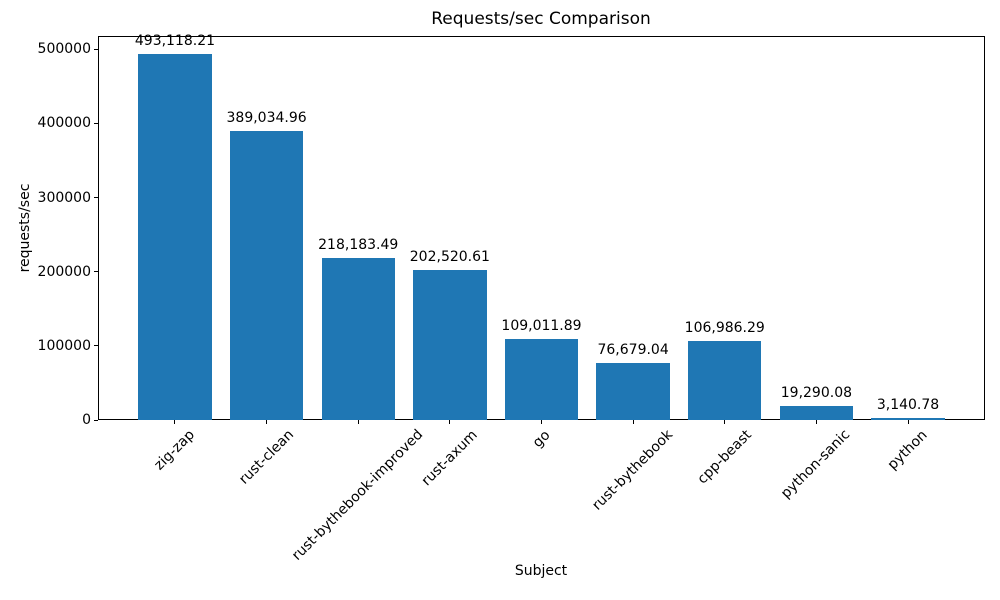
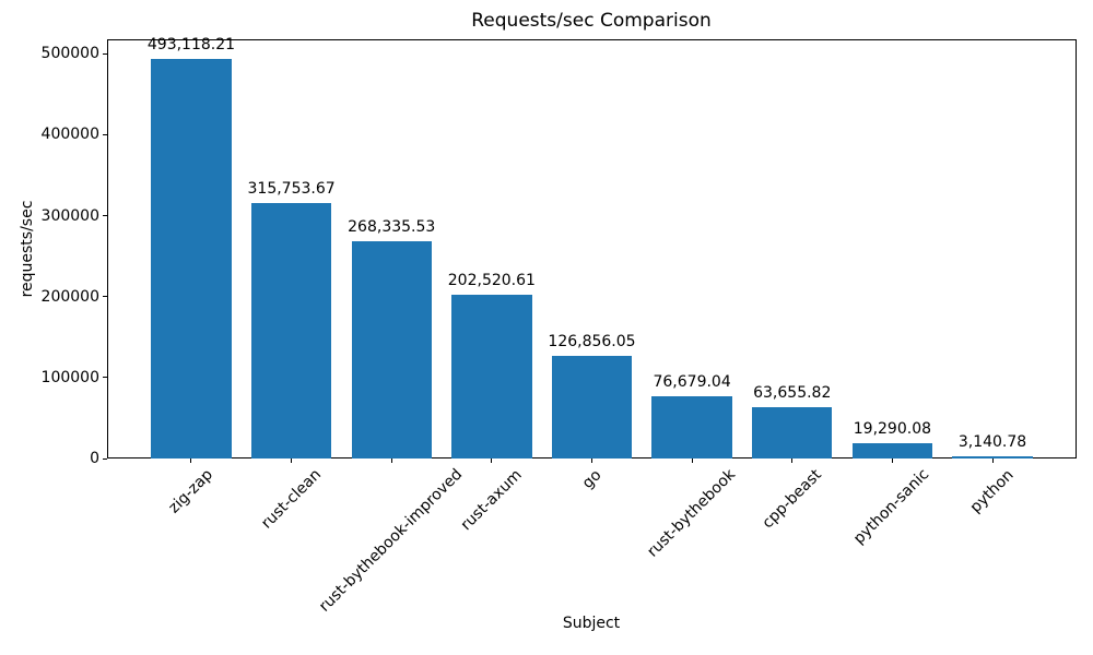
rust-clean: 389,034.96 -> 315,753.67
rust-bythebook-improved: 218,183.49 -> 268,335.53
go: 109,011.89 -> 126,856.05
cpp-beast: 106,986.29 -> 63,655.82
